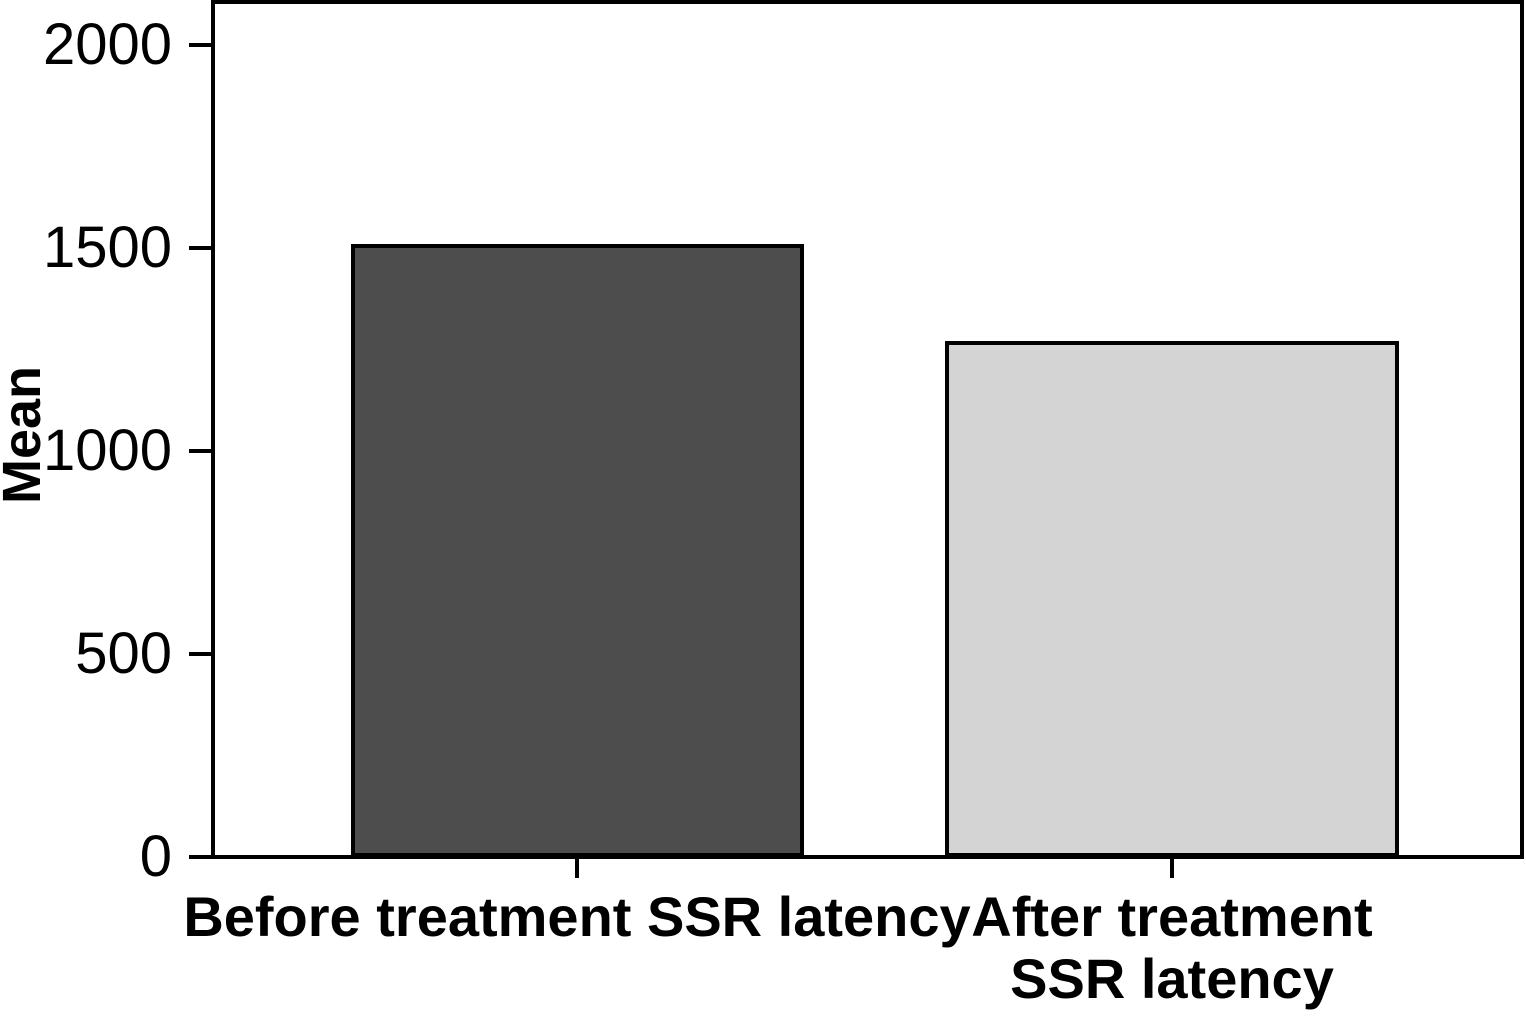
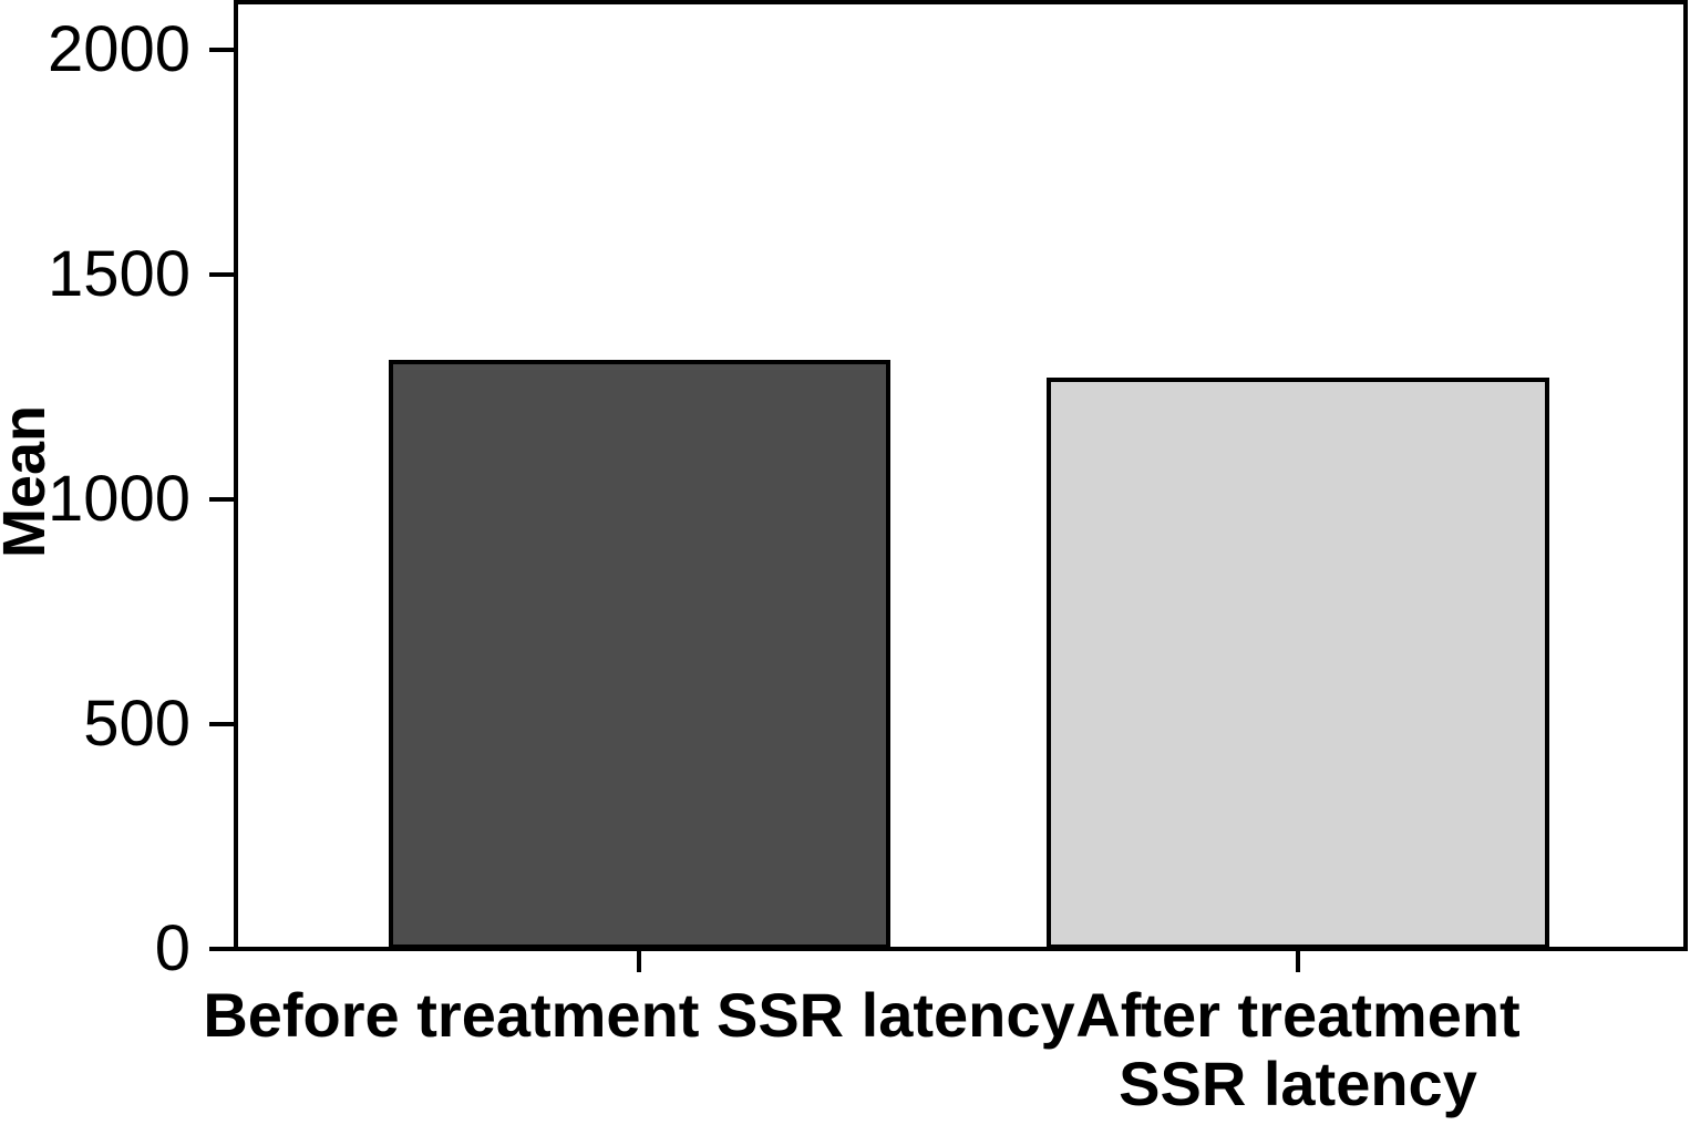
Before treatment SSR latency: 1510 -> 1310
